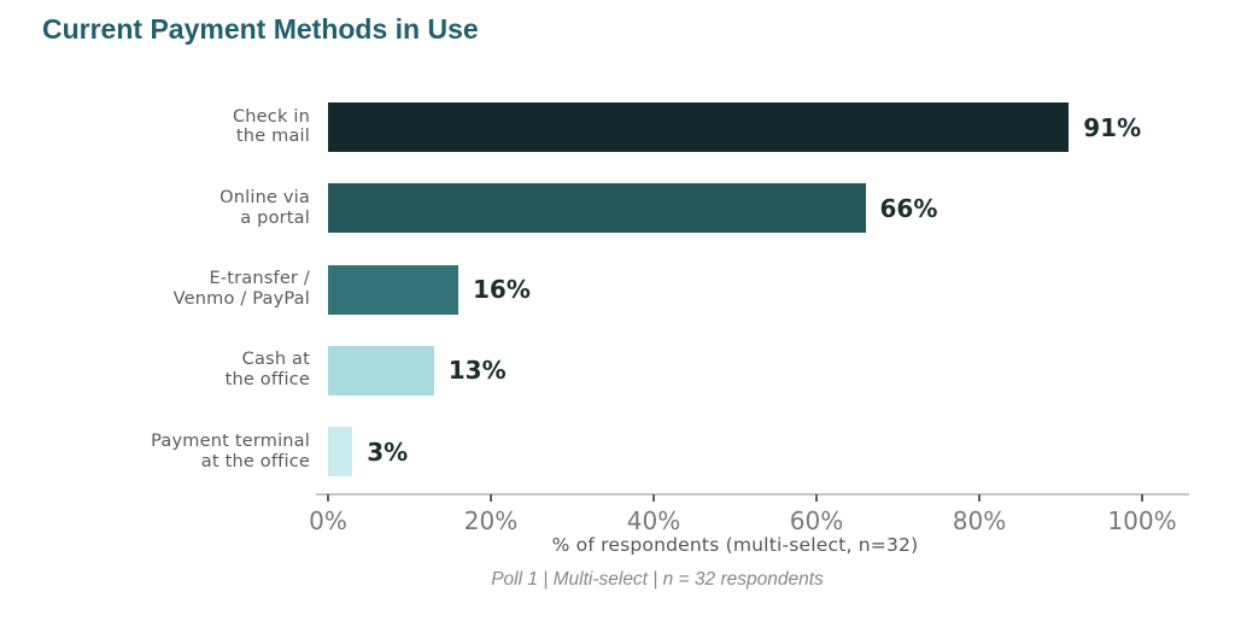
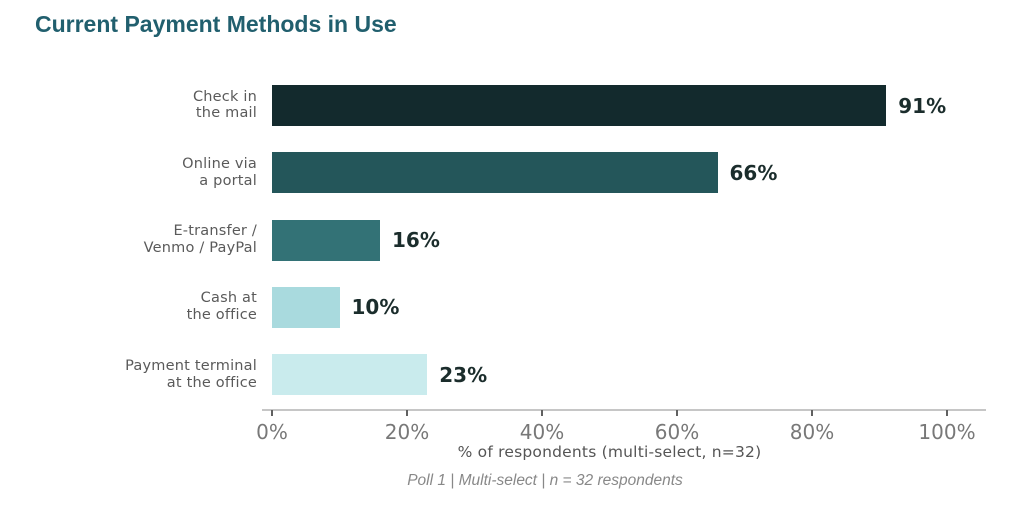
Cash at the office: 13% -> 10%
Payment terminal at the office: 3% -> 23%
